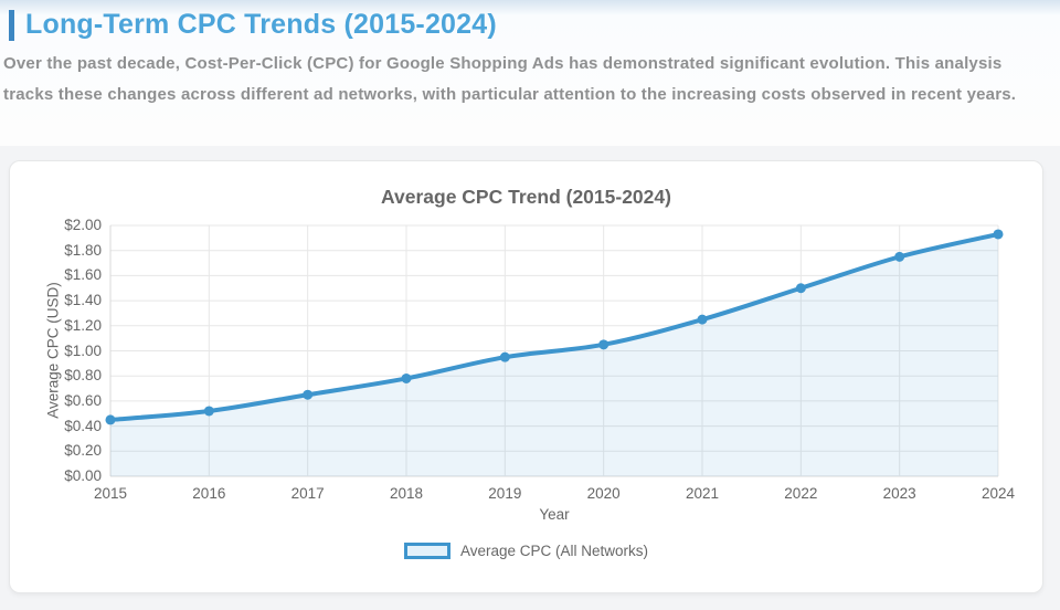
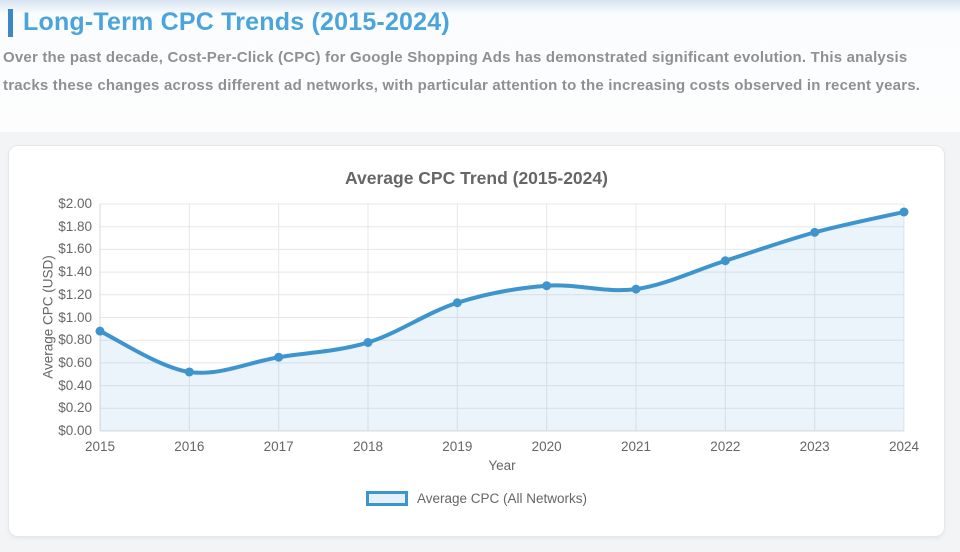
2015: $0.45 -> $0.88
2019: $0.95 -> $1.13
2020: $1.05 -> $1.28
